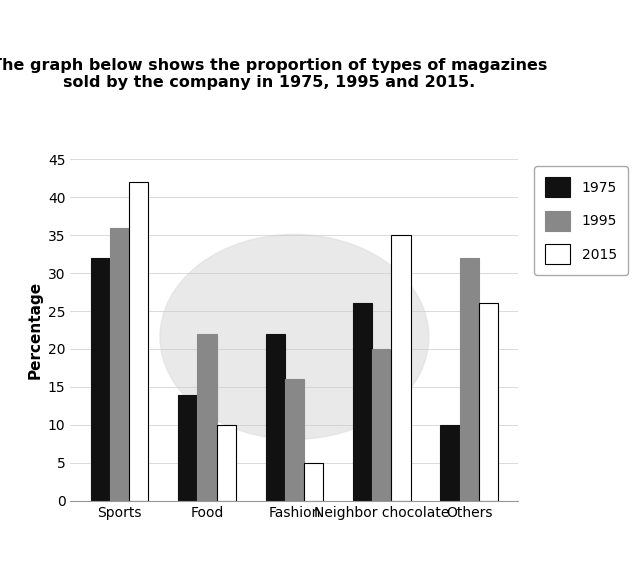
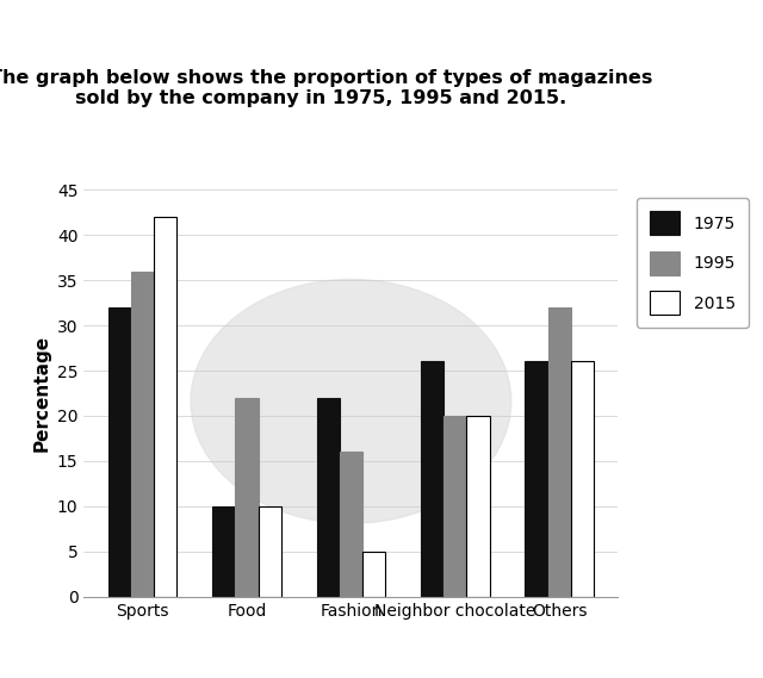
1975/Food: 14 -> 10
2015/Neighbor chocolate: 35 -> 20
1975/Others: 10 -> 26
